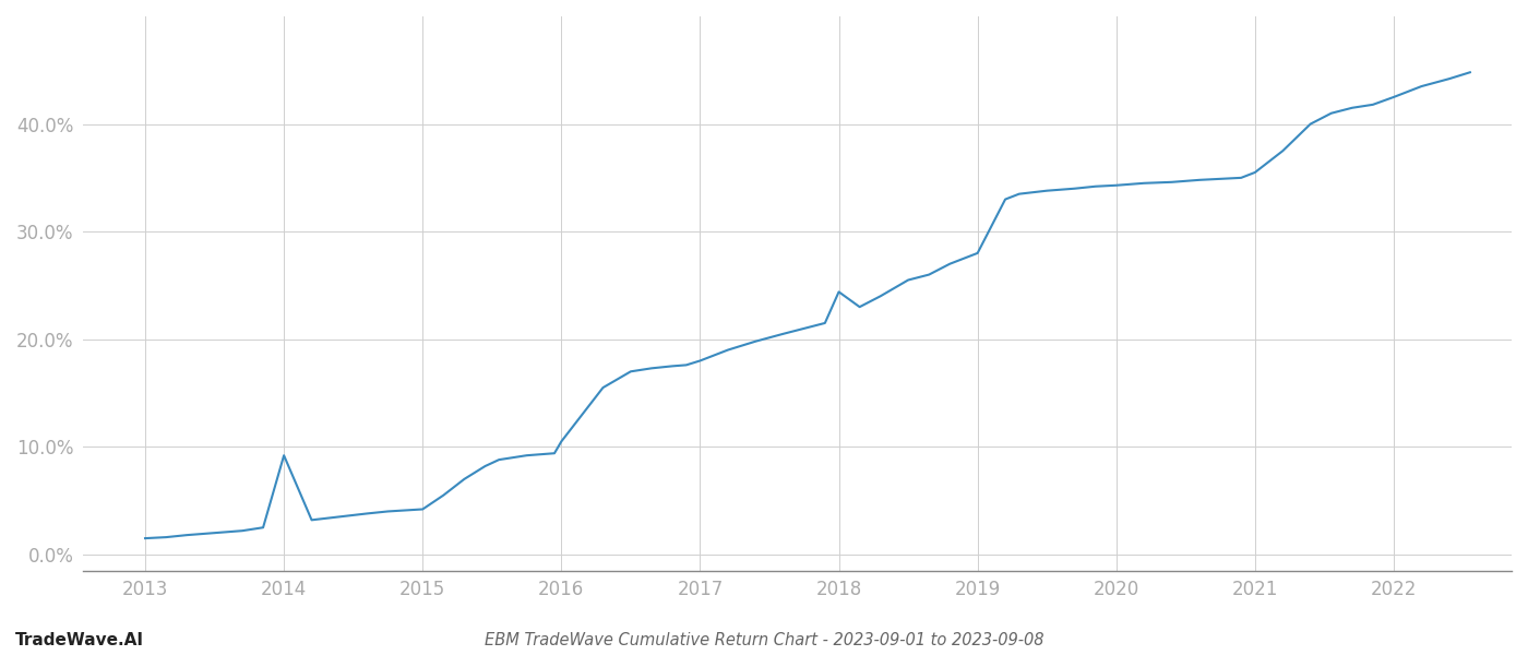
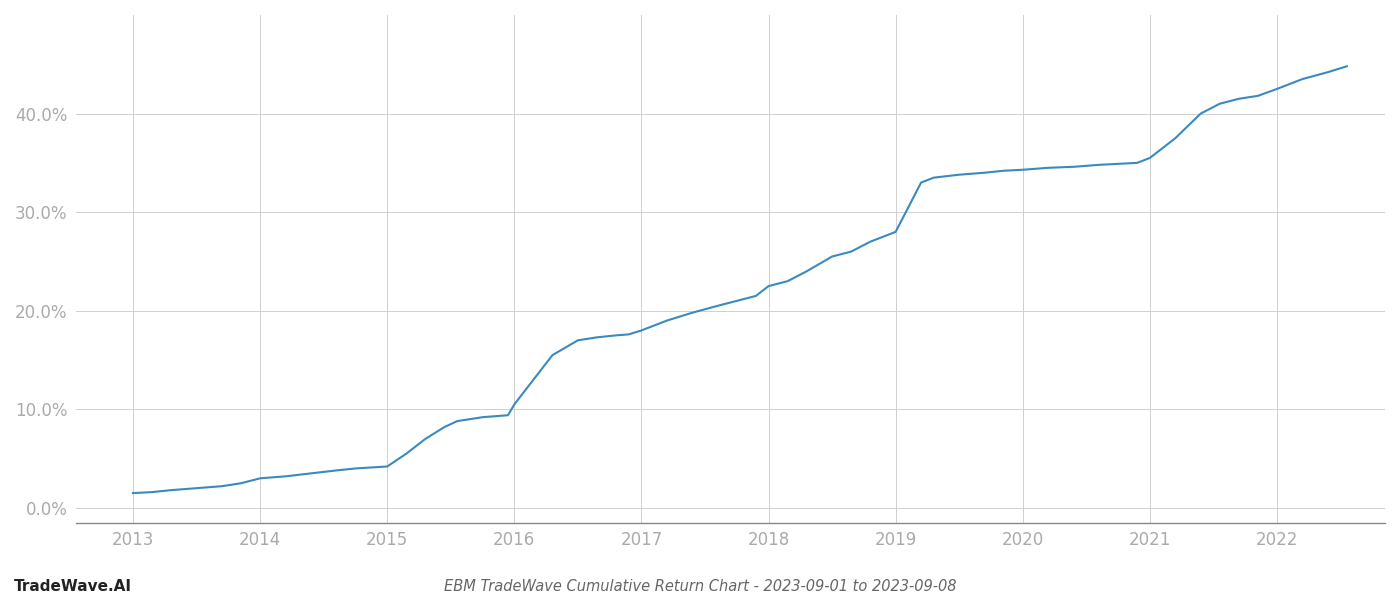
2014: 9.2% -> 3.0%
2018: 24.4% -> 22.5%
